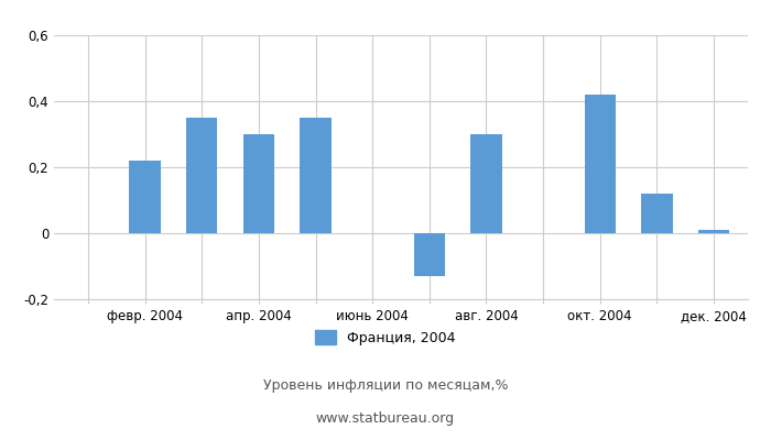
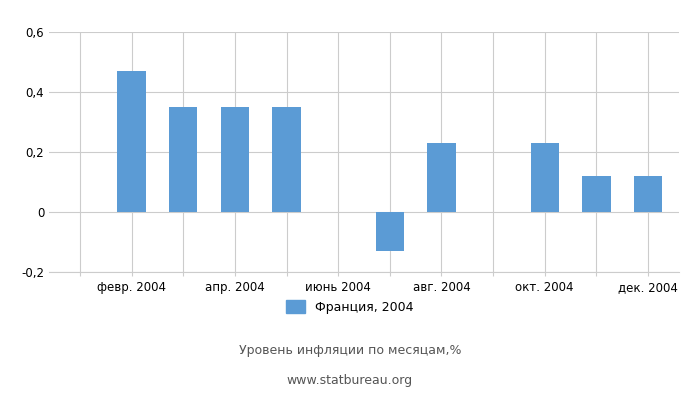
февр. 2004: 0,22 -> 0,47
апр. 2004: 0,30 -> 0,35
авг. 2004: 0,30 -> 0,23
окт. 2004: 0,42 -> 0,23
дек. 2004: 0,01 -> 0,12
